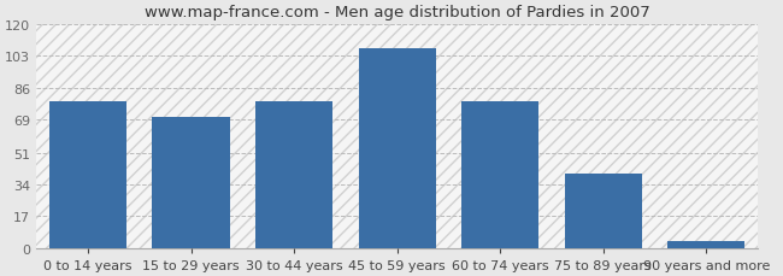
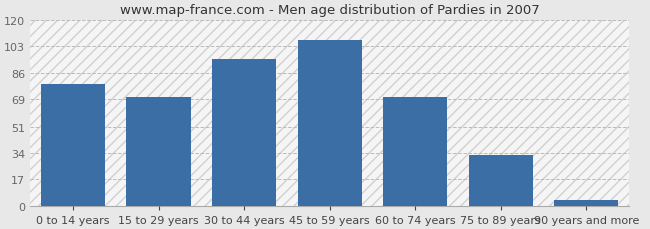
30 to 44 years: 79 -> 95
60 to 74 years: 79 -> 70
75 to 89 years: 40 -> 33
